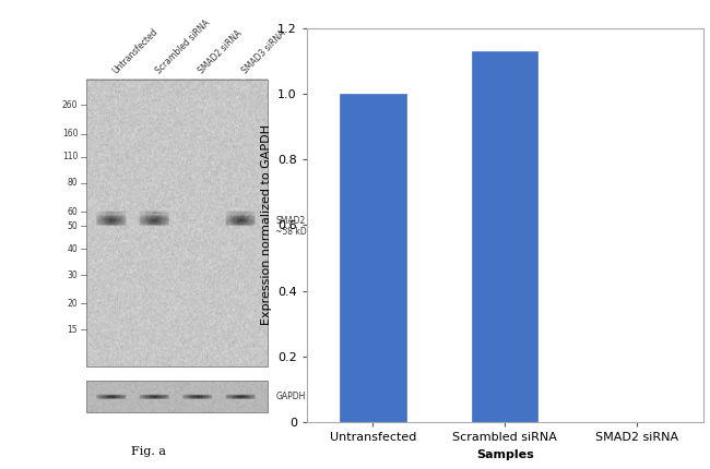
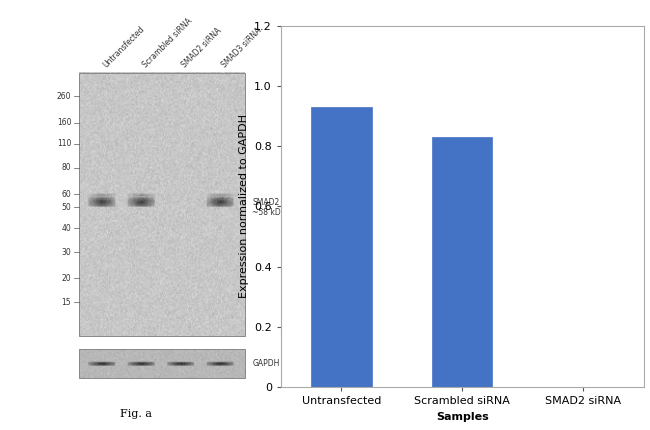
Untransfected: 1.00 -> 0.93
Scrambled siRNA: 1.13 -> 0.83
